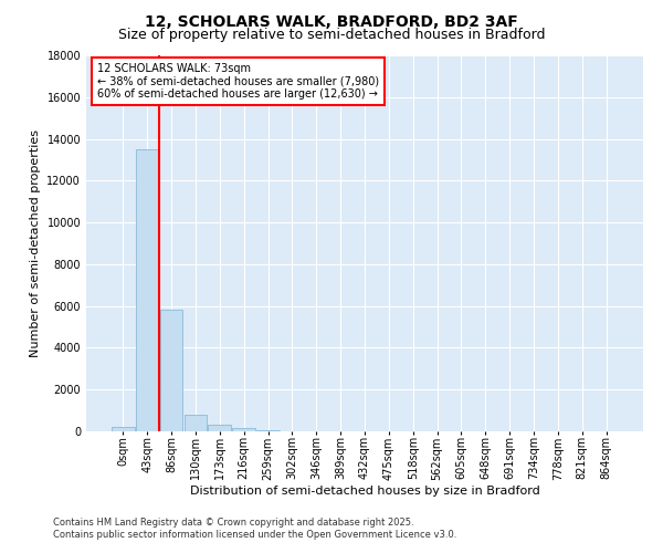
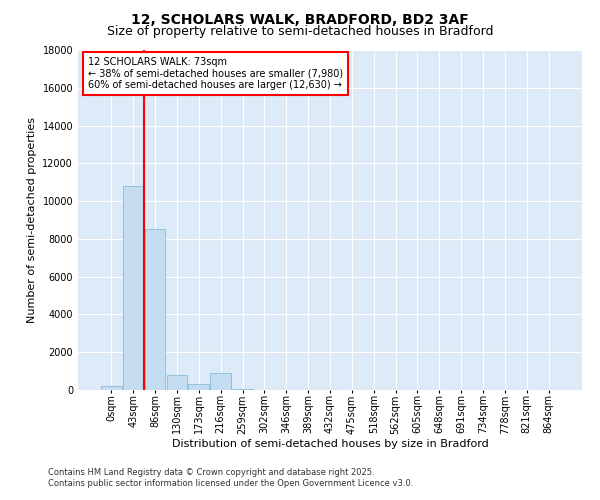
43sqm: 13500 -> 10800
86sqm: 5800 -> 8500
216sqm: 200 -> 900
